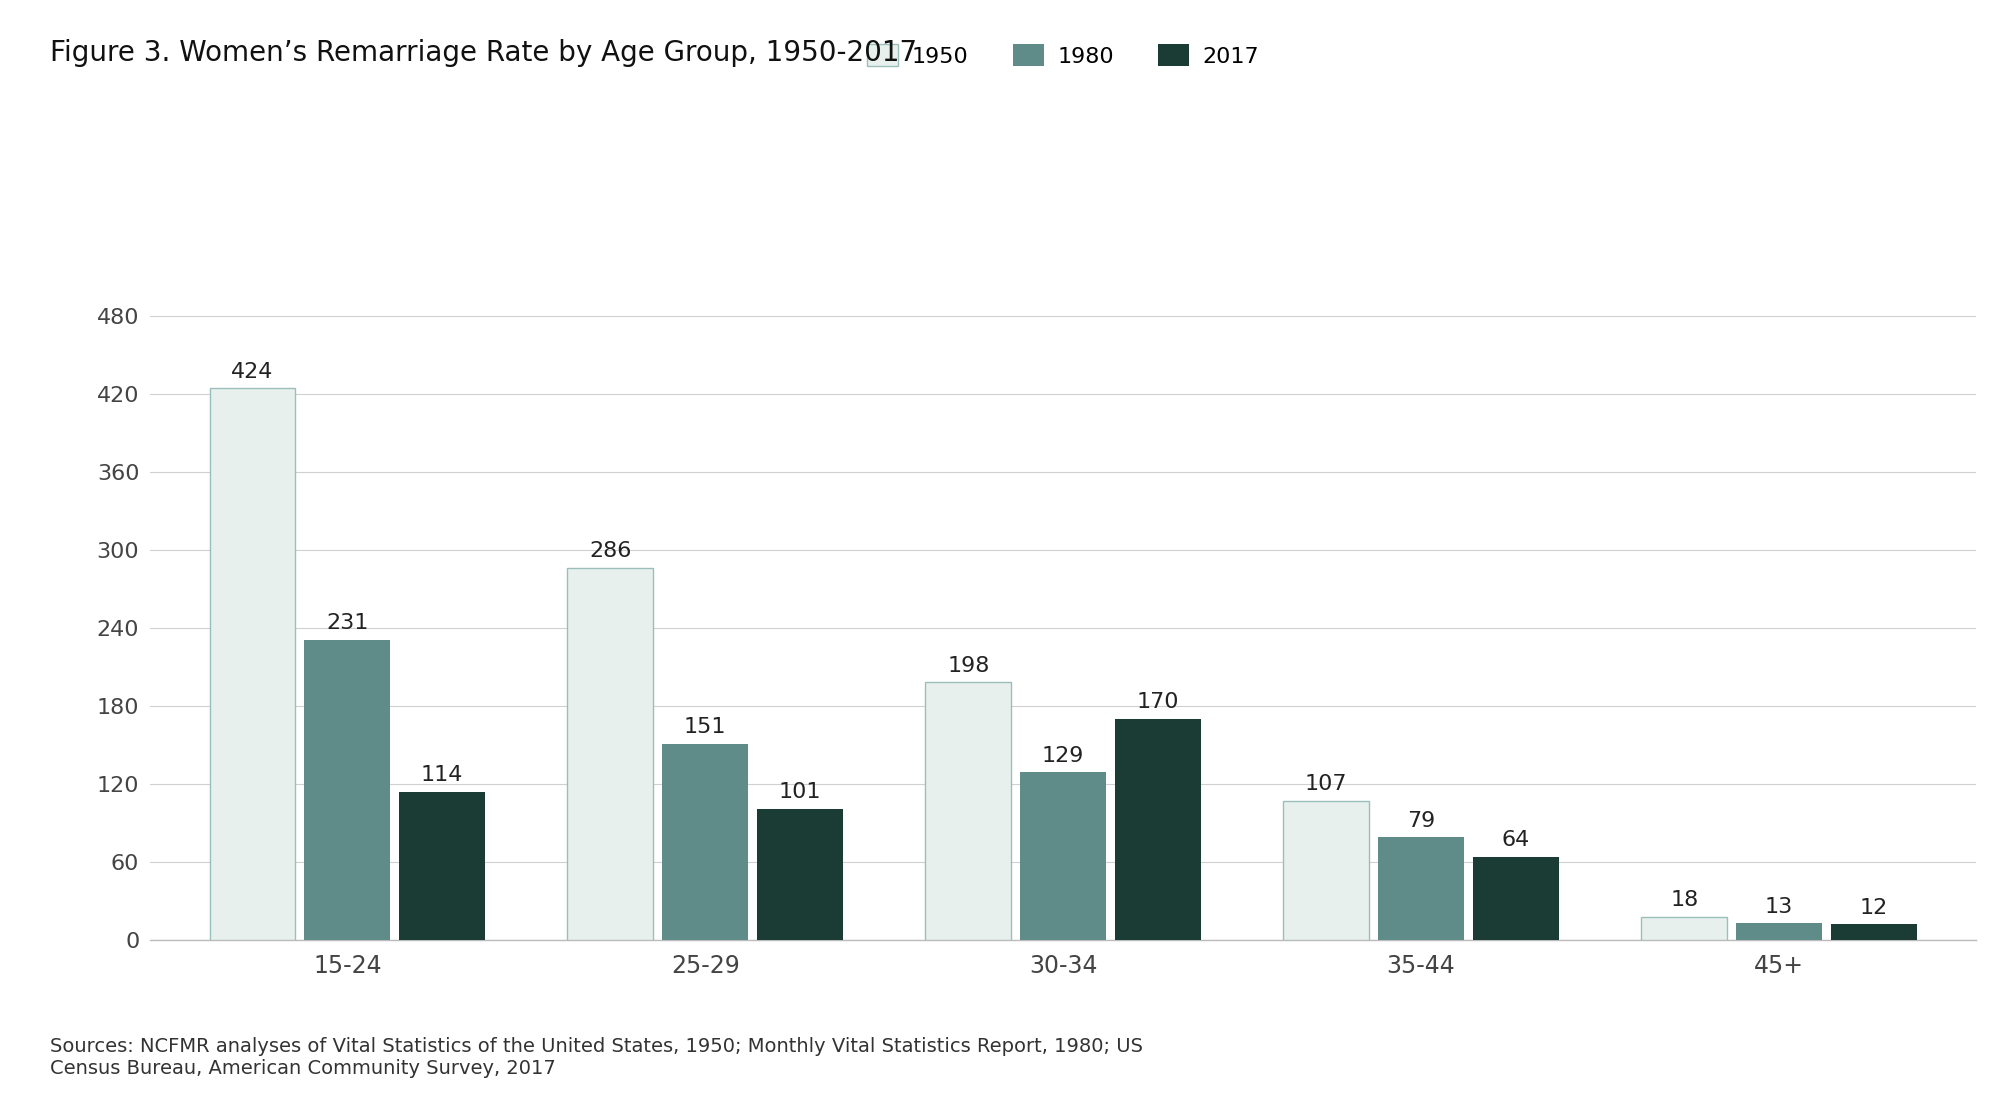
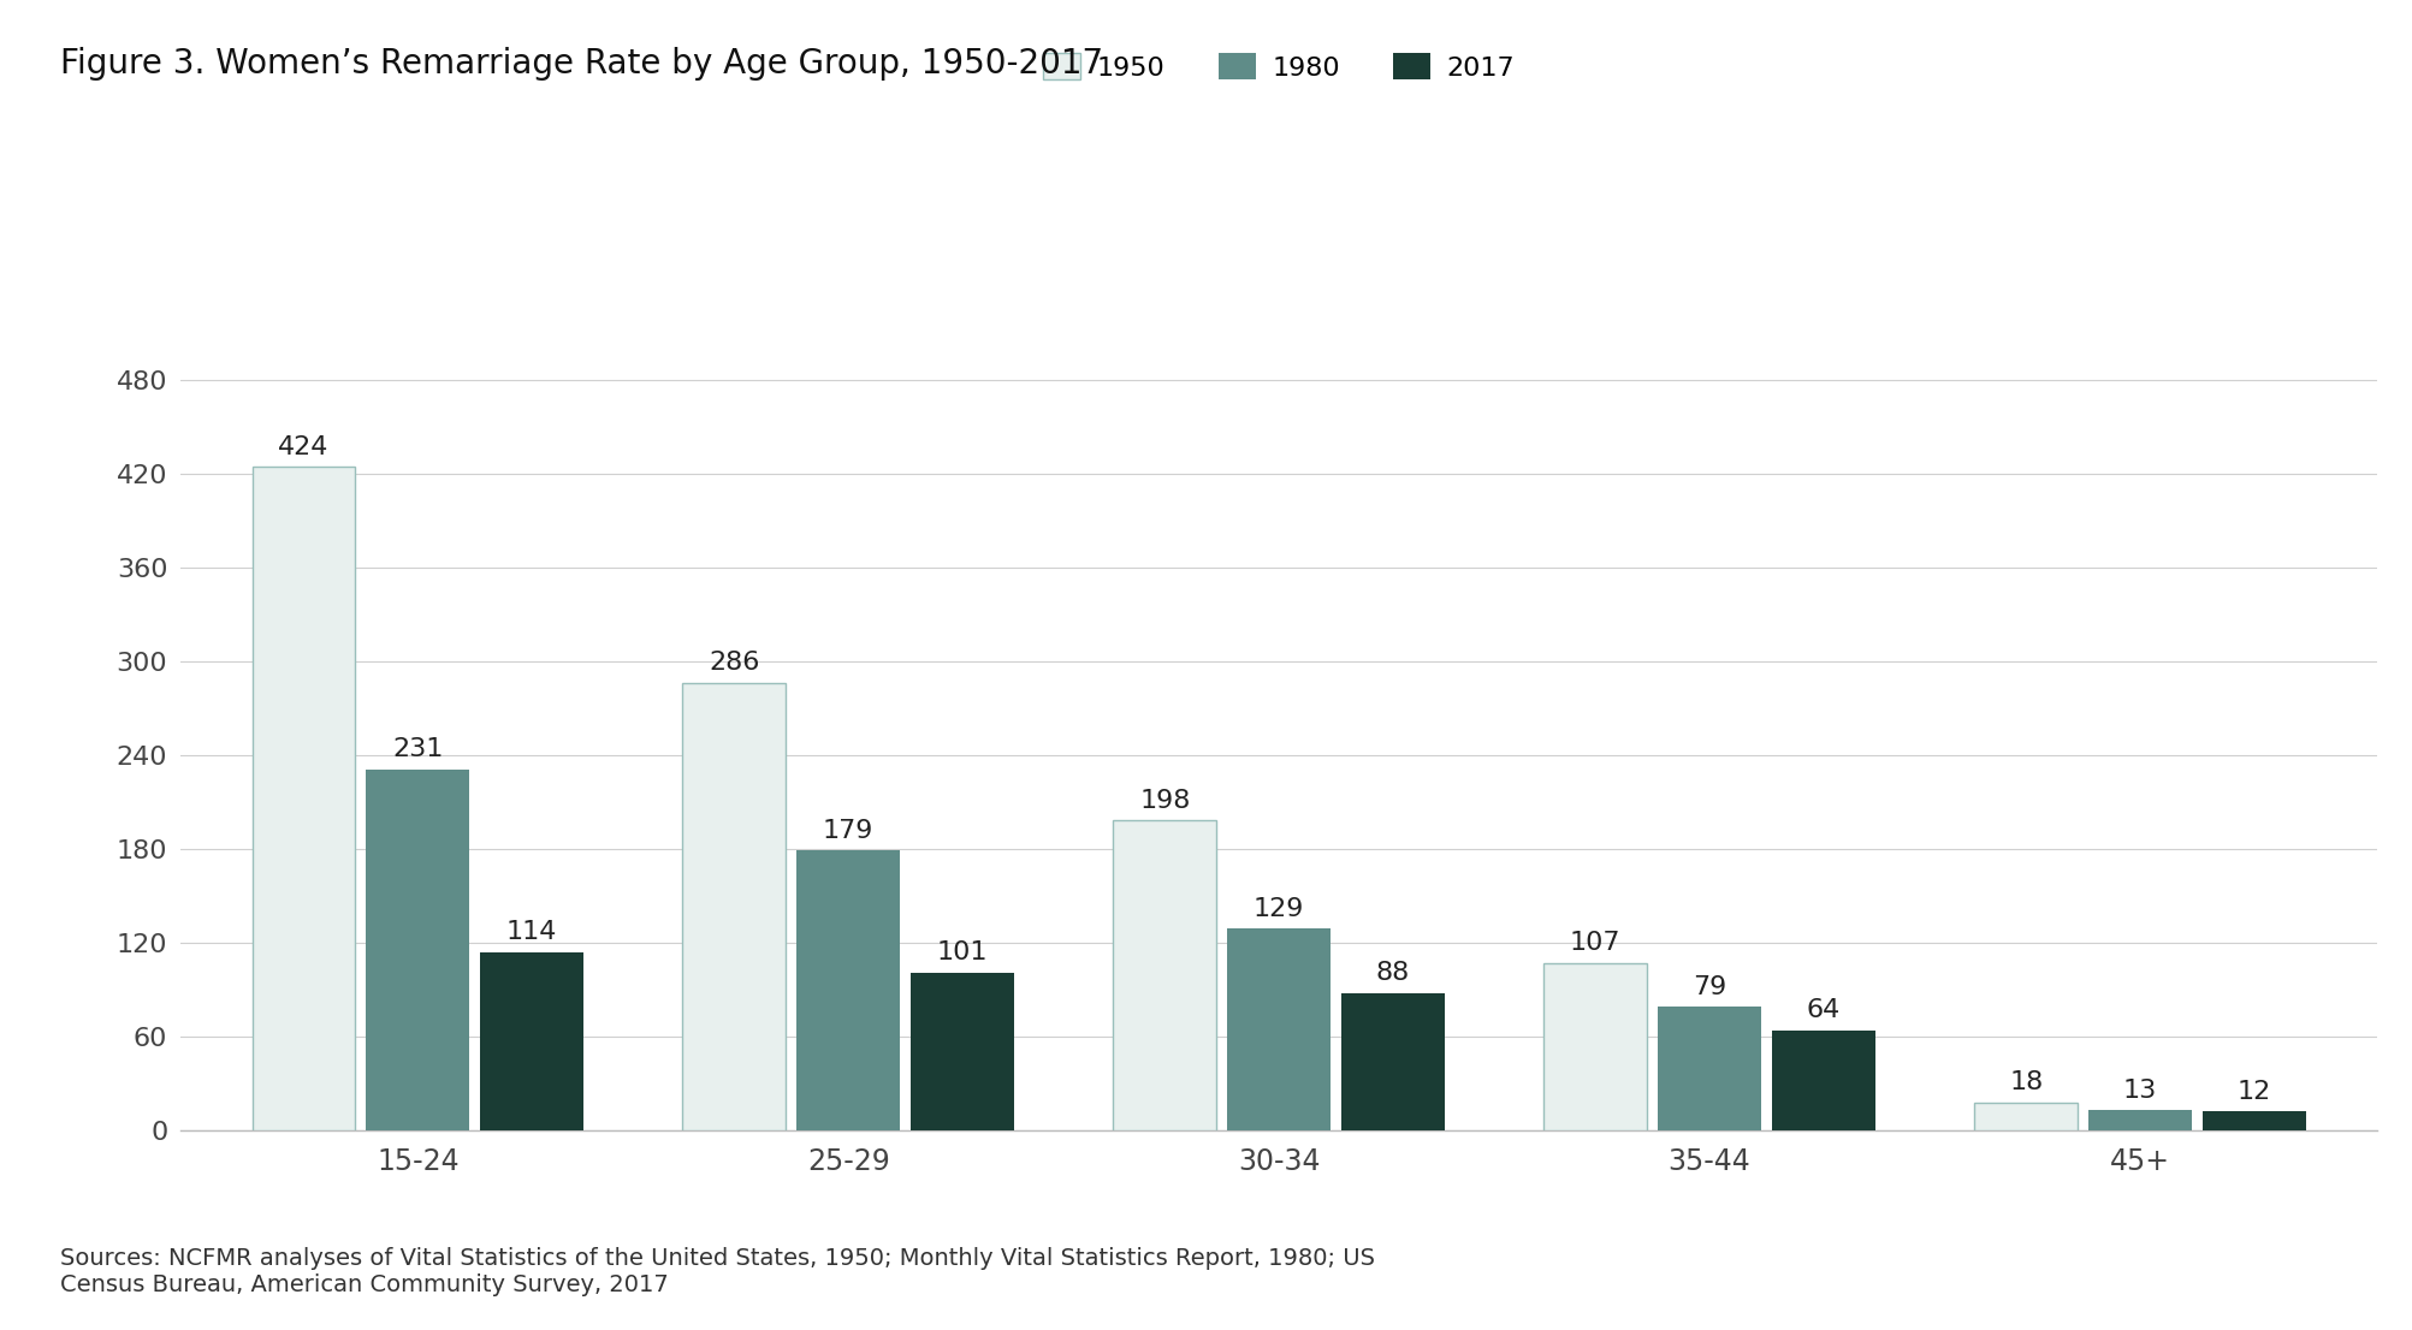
1980/25-29: 151 -> 179
2017/30-34: 170 -> 88
